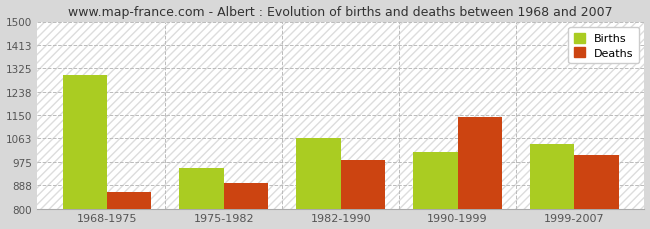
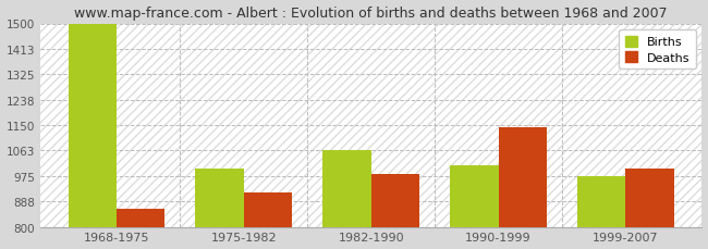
Births/1968-1975: 1300 -> 1500
Births/1975-1982: 950 -> 1000
Deaths/1975-1982: 895 -> 920
Births/1999-2007: 1040 -> 975
